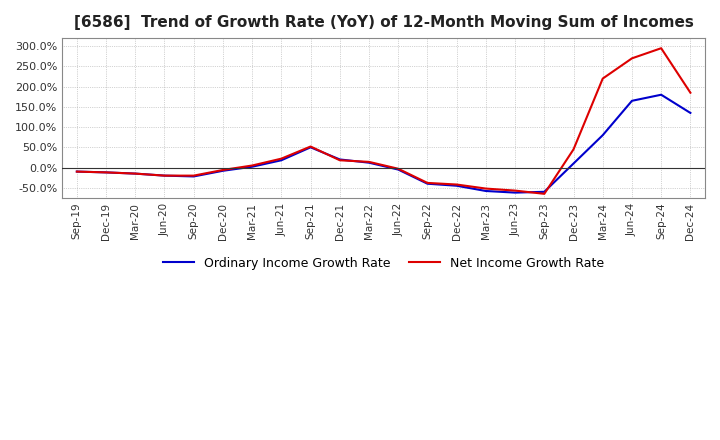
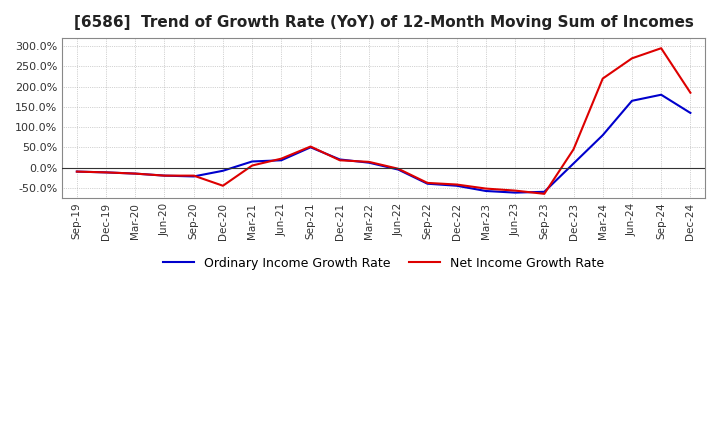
Net Income Growth Rate/Dec-20: -6% -> -45%
Ordinary Income Growth Rate/Mar-21: 2% -> 15%
